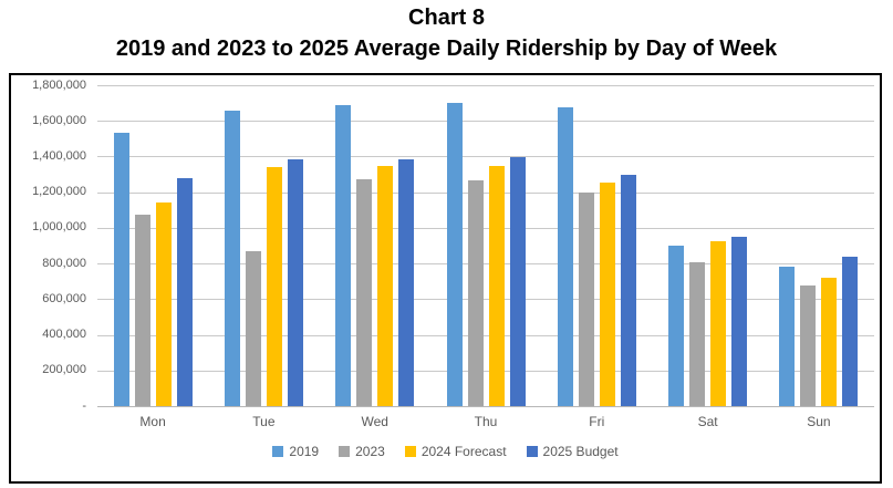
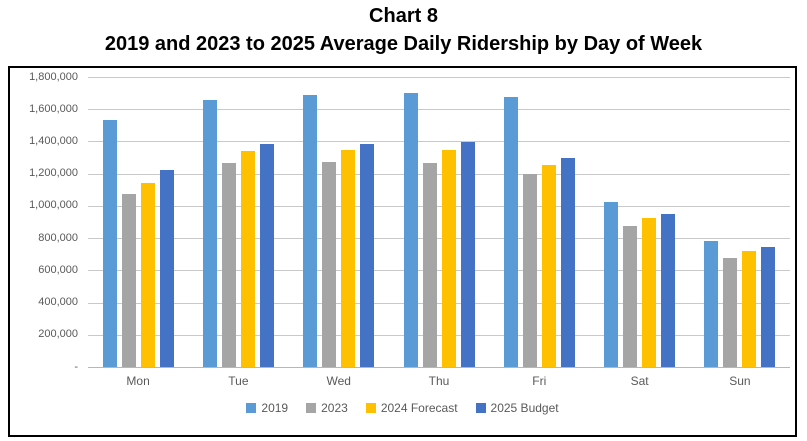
2025 Budget/Mon: 1280000 -> 1220000
2023/Tue: 870000 -> 1260000
2019/Sat: 900000 -> 1020000
2023/Sat: 810000 -> 880000
2025 Budget/Sun: 840000 -> 740000
